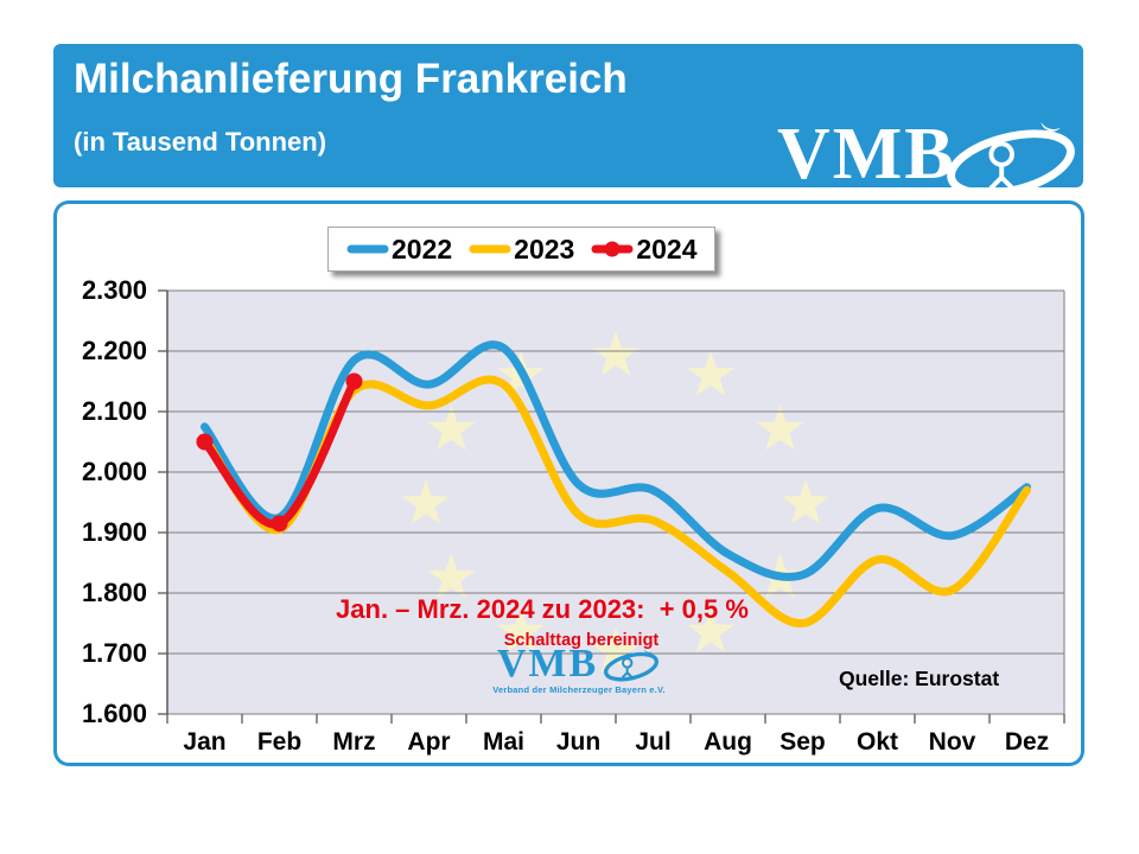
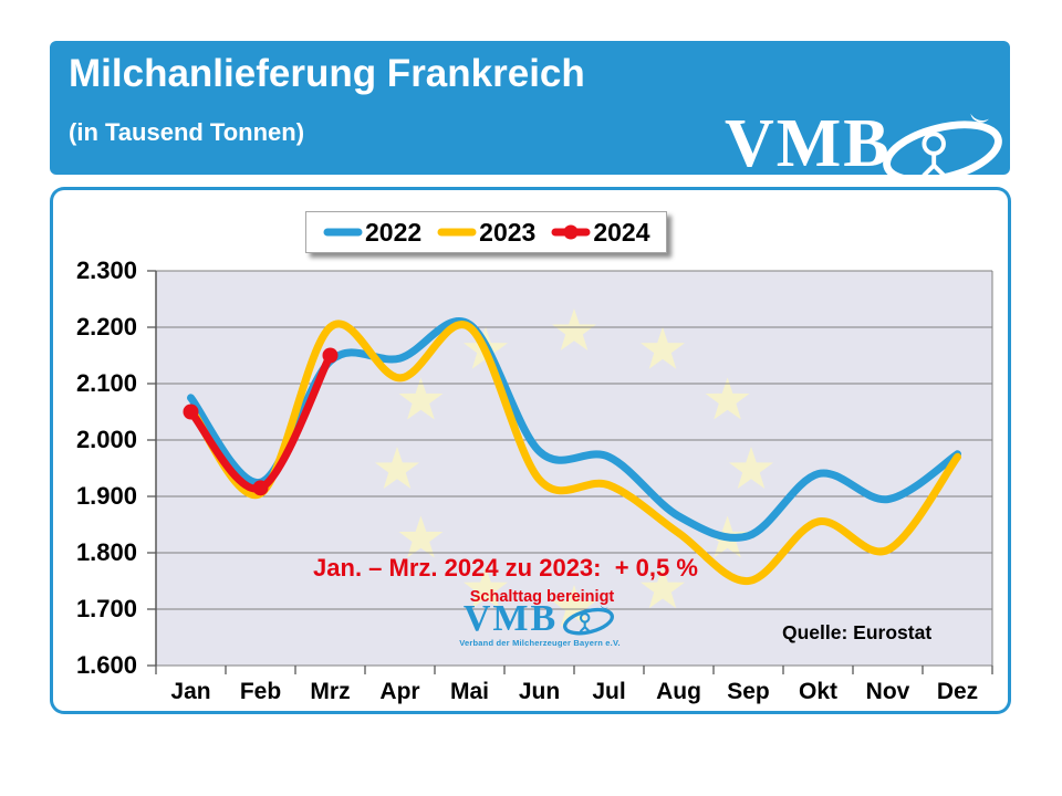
2022/Mrz: 2180 -> 2140
2023/Mrz: 2140 -> 2200
2023/Mai: 2140 -> 2200
